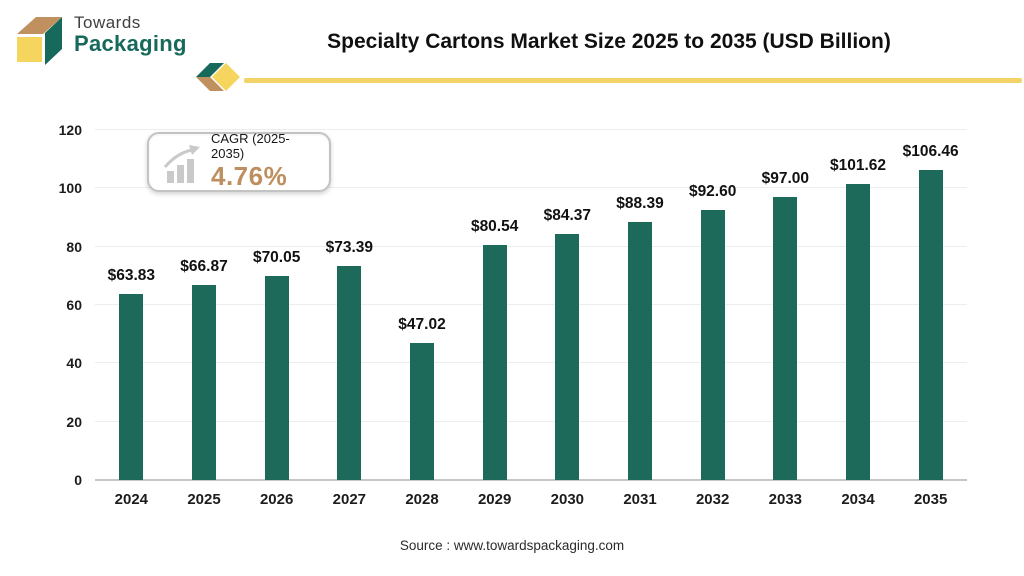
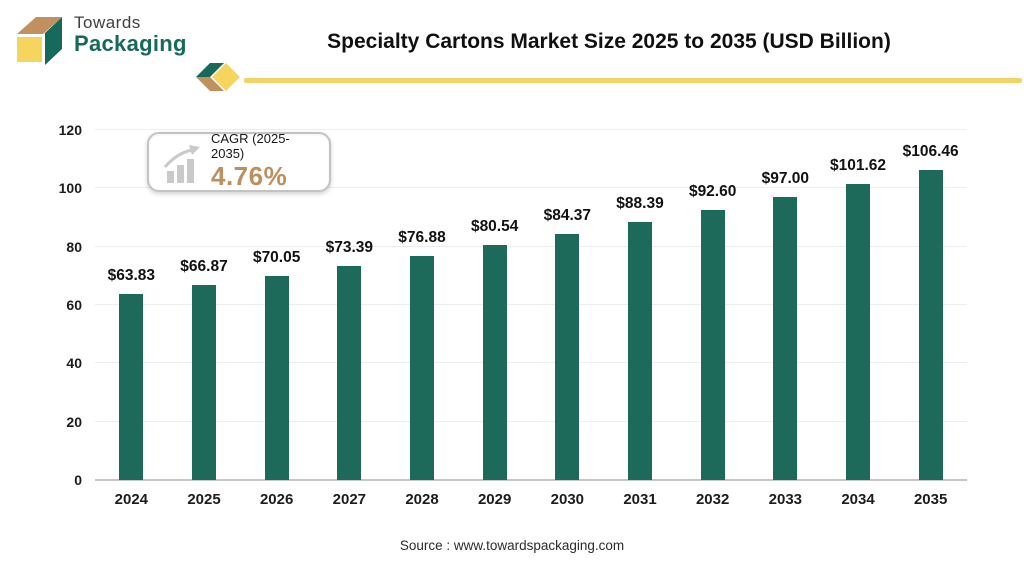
2028: $47.02 -> $76.88
